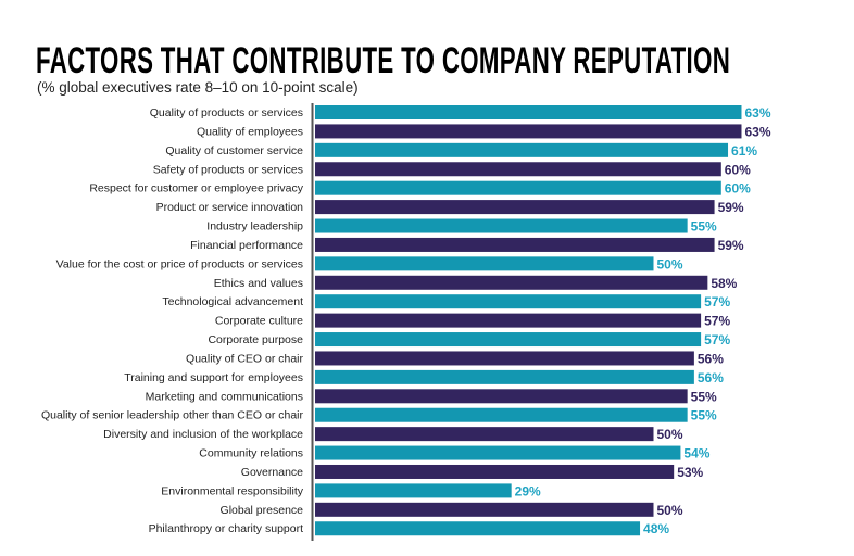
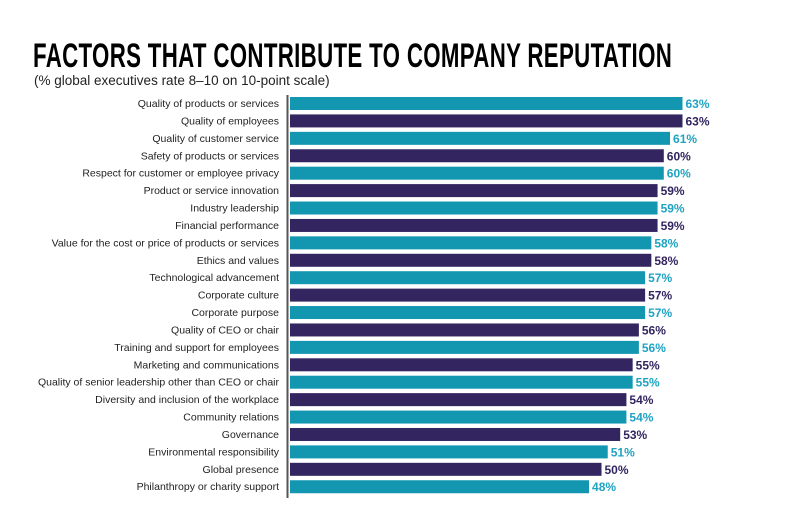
Industry leadership: 55% -> 59%
Value for the cost or price of products or services: 50% -> 58%
Diversity and inclusion of the workplace: 50% -> 54%
Environmental responsibility: 29% -> 51%
